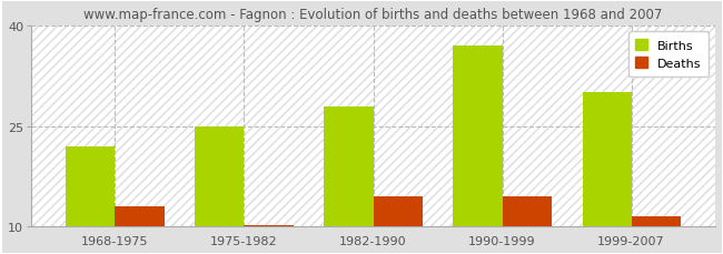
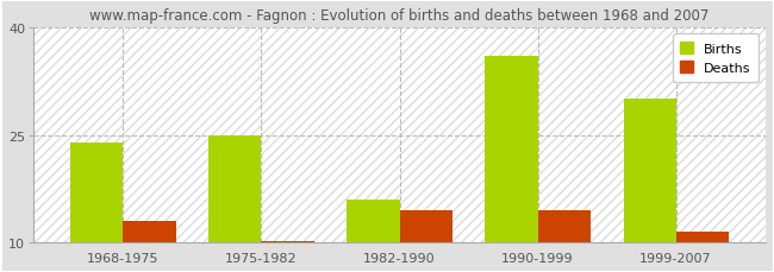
Births/1968-1975: 22 -> 24
Births/1982-1990: 28 -> 16
Births/1990-1999: 37 -> 36
